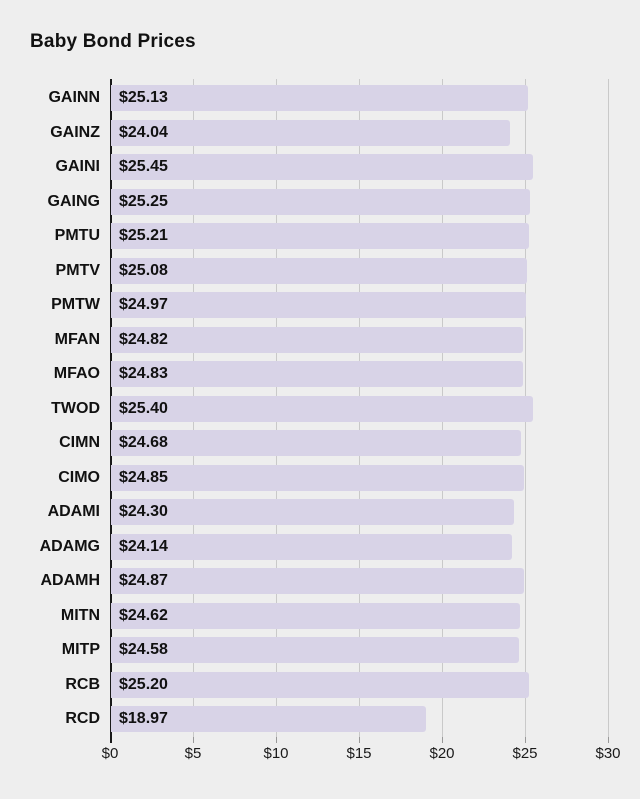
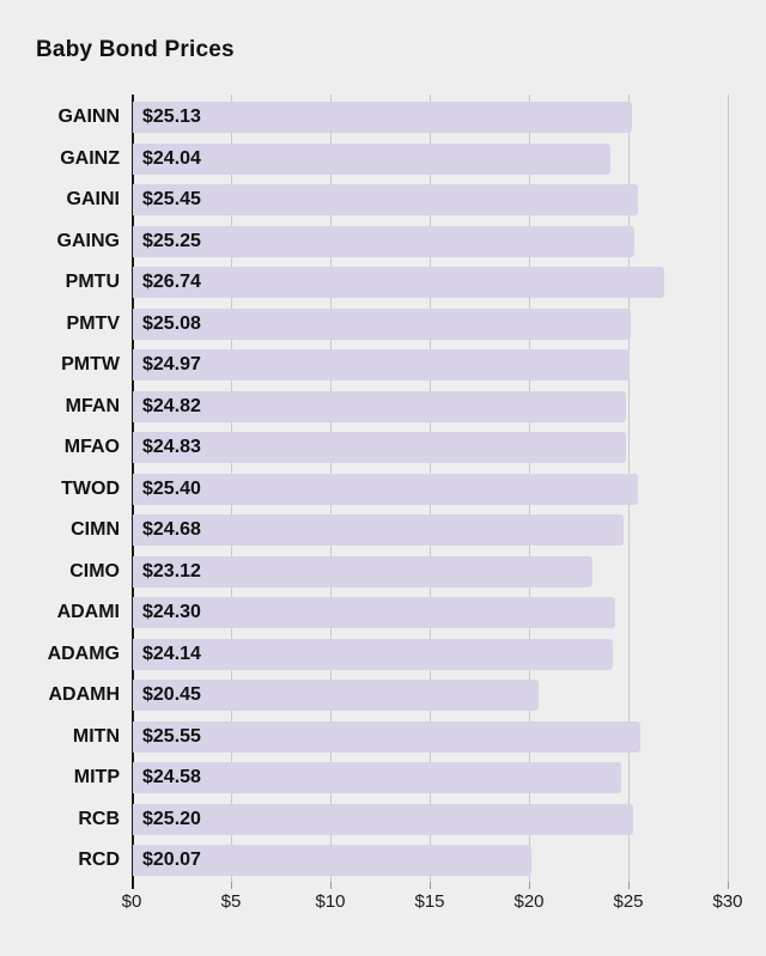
PMTU: $25.21 -> $26.74
CIMO: $24.85 -> $23.12
ADAMH: $24.87 -> $20.45
MITN: $24.62 -> $25.55
RCD: $18.97 -> $20.07
